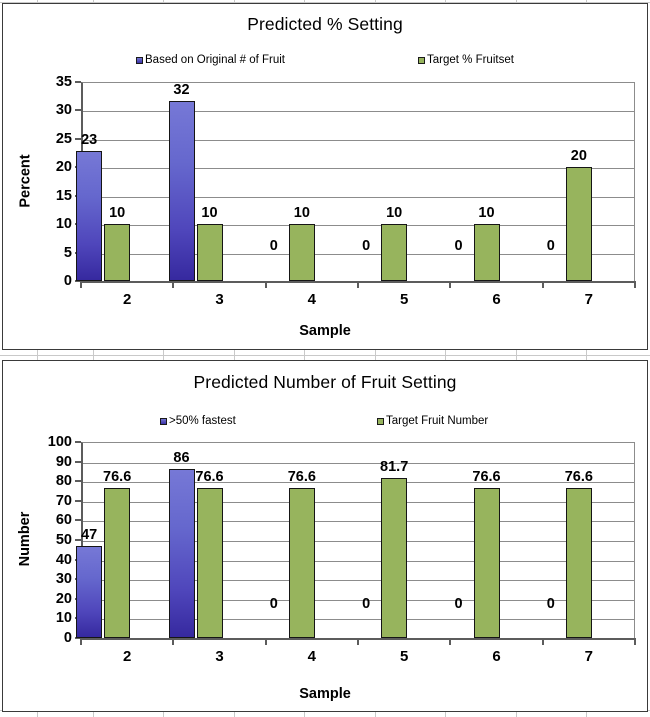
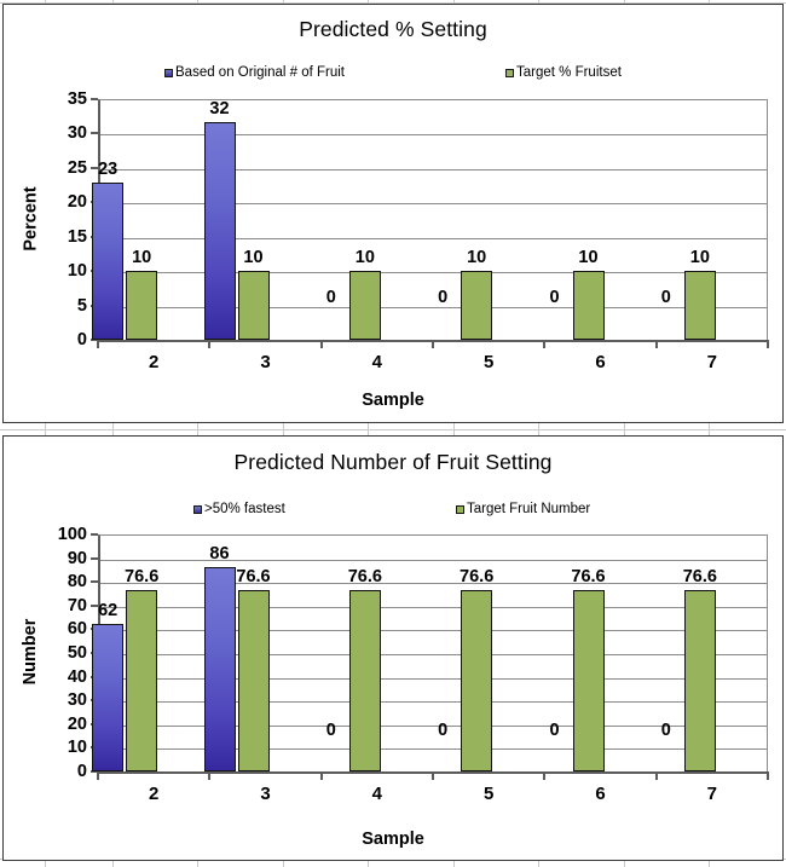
Predicted % Setting/Target % Fruitset/7: 20 -> 10
Predicted Number of Fruit Setting/>50% fastest/2: 47 -> 62
Predicted Number of Fruit Setting/Target Fruit Number/5: 81.7 -> 76.6
